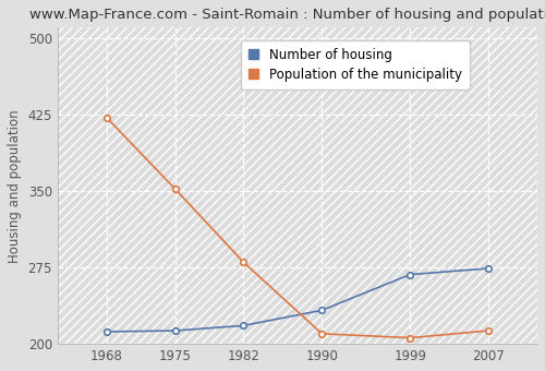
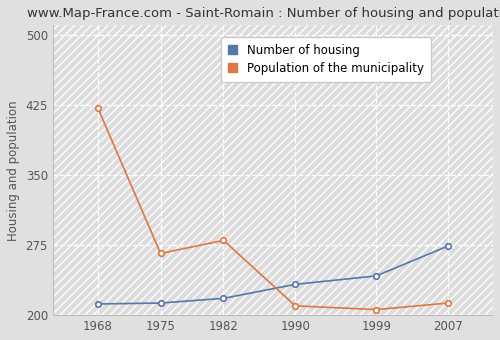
Population of the municipality/1975: 352 -> 266
Number of housing/1999: 268 -> 242
